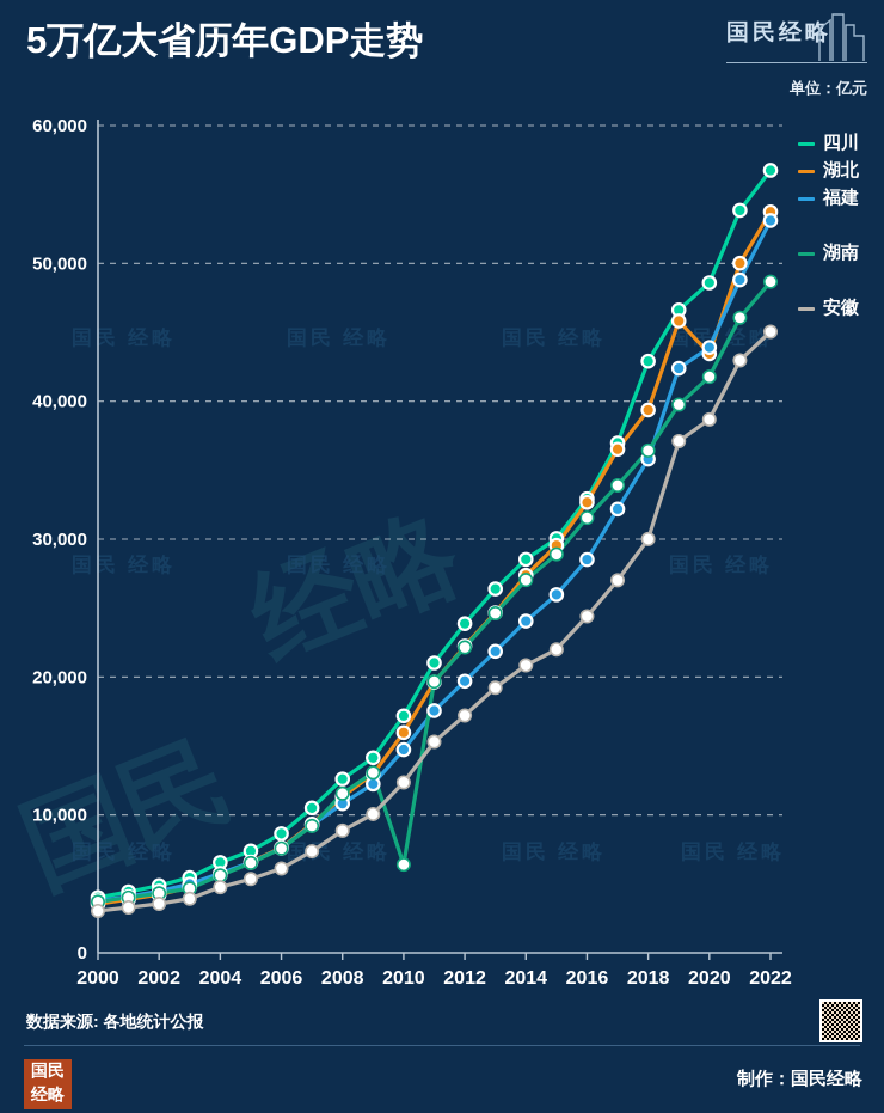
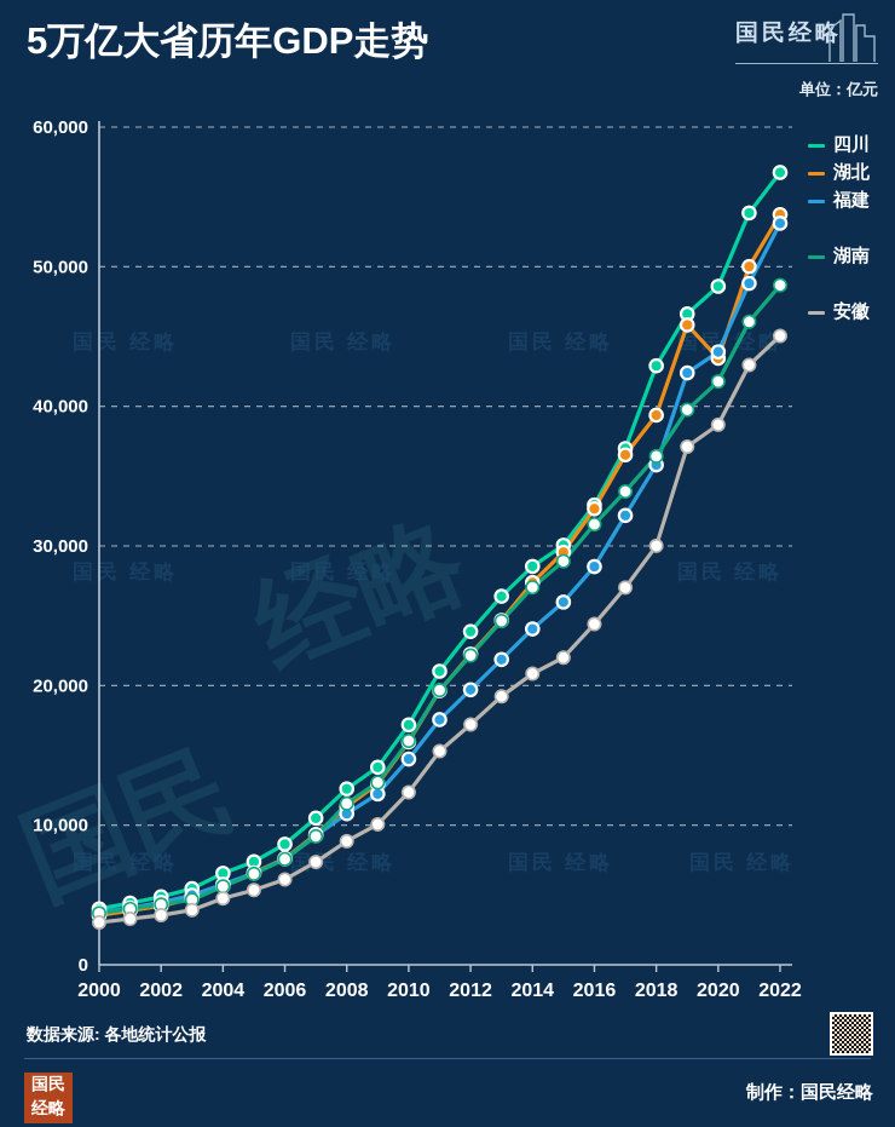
湖南/2010: 6400 -> 16000
